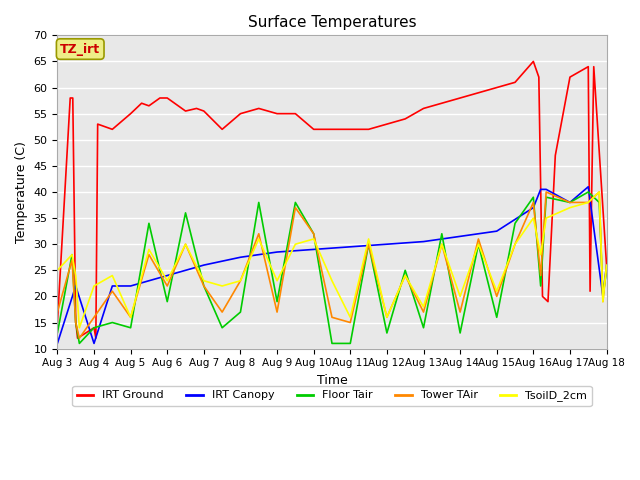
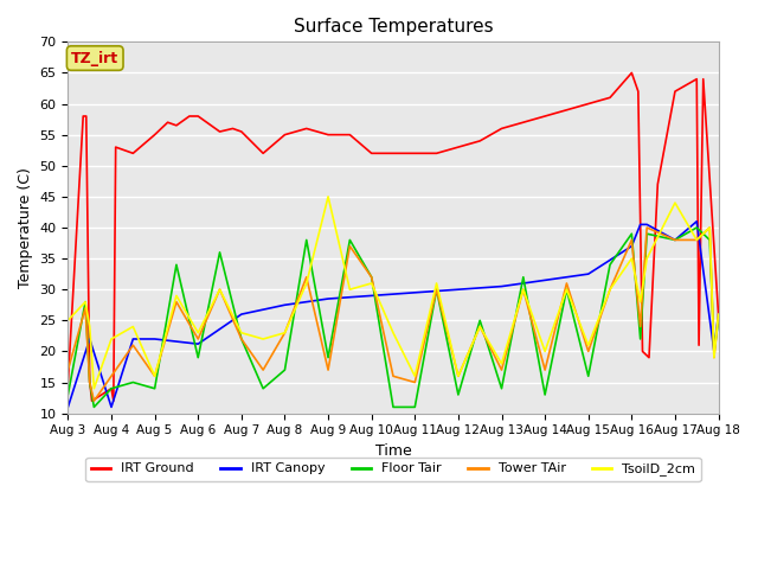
IRT Canopy/Aug 6: 24.0 -> 21.2
TsoilD_2cm/Aug 9: 23 -> 45
TsoilD_2cm/Aug 17: 37 -> 44
